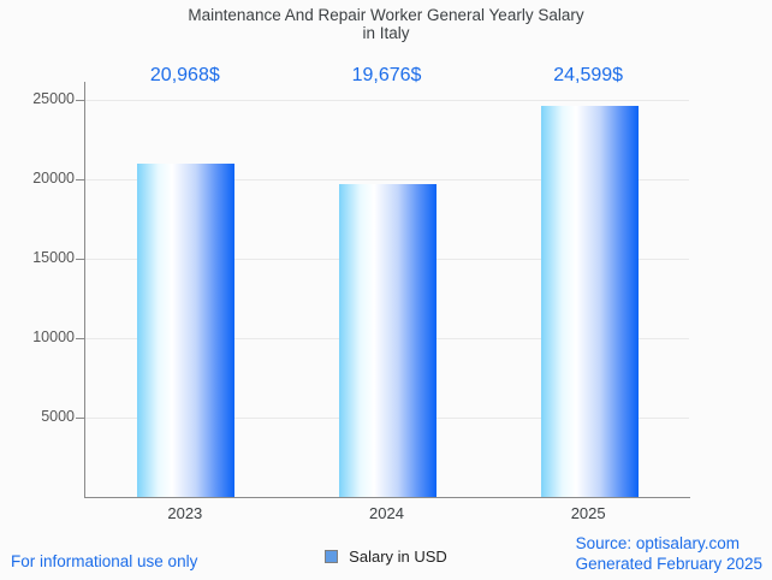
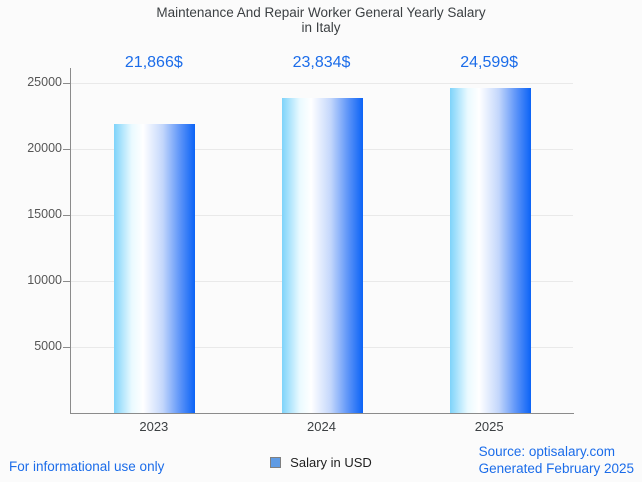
2023: 20,968 -> 21,866
2024: 19,676 -> 23,834
